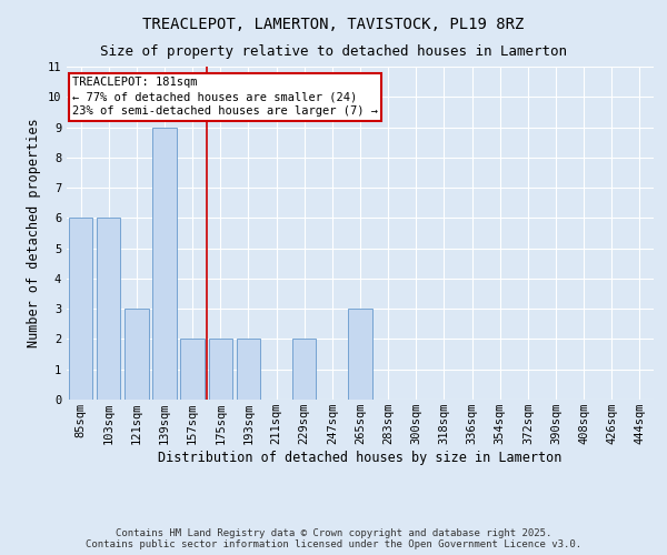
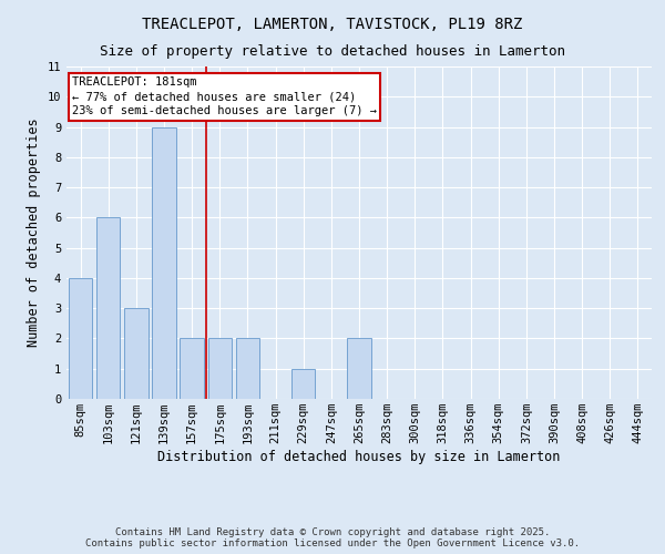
85sqm: 6 -> 4
229sqm: 2 -> 1
265sqm: 3 -> 2
